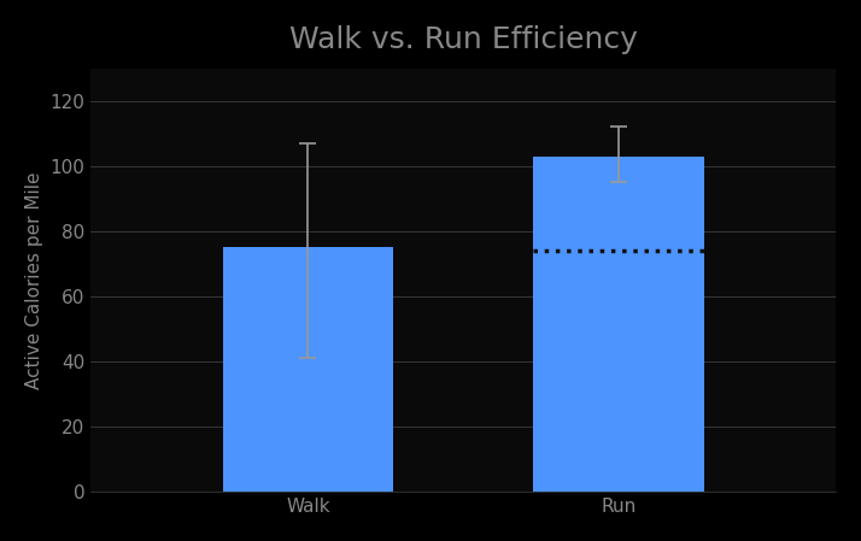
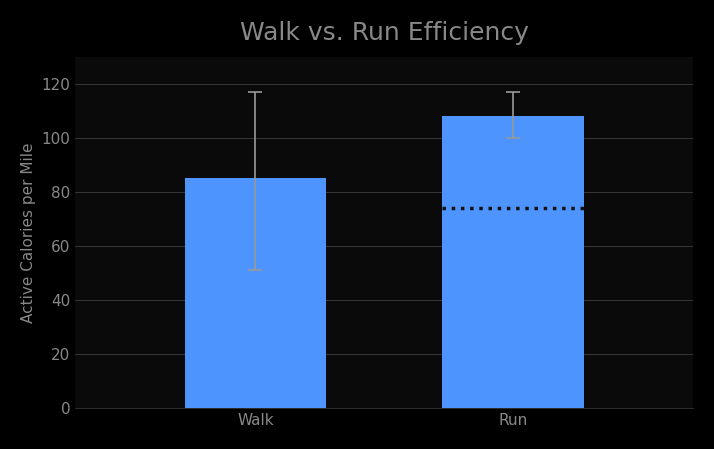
Walk: 75 -> 85
Run: 103 -> 108
